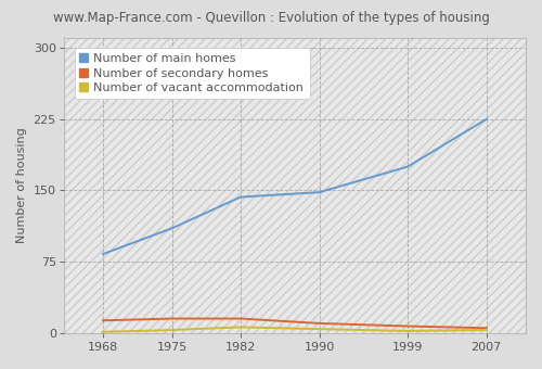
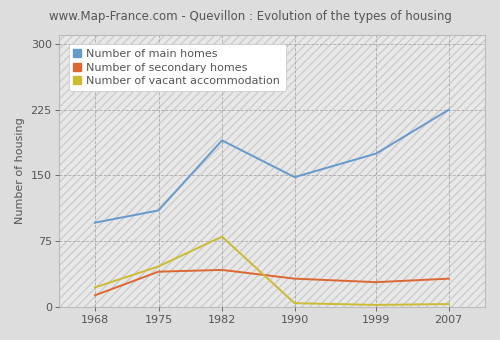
Number of main homes/1968: 83 -> 96
Number of vacant accommodation/1968: 1 -> 22
Number of secondary homes/1975: 15 -> 40
Number of vacant accommodation/1975: 3 -> 46
Number of main homes/1982: 143 -> 190
Number of secondary homes/1982: 15 -> 42
Number of vacant accommodation/1982: 6 -> 80
Number of secondary homes/1990: 10 -> 32
Number of secondary homes/1999: 7 -> 28
Number of secondary homes/2007: 5 -> 32
